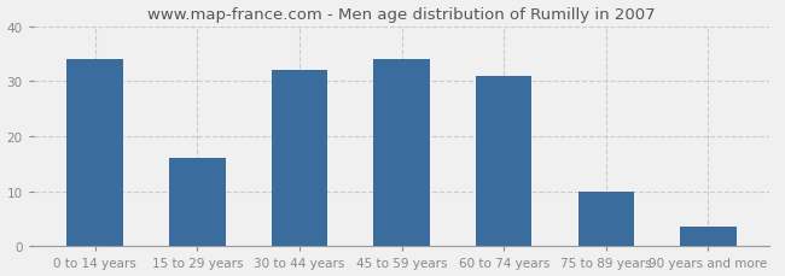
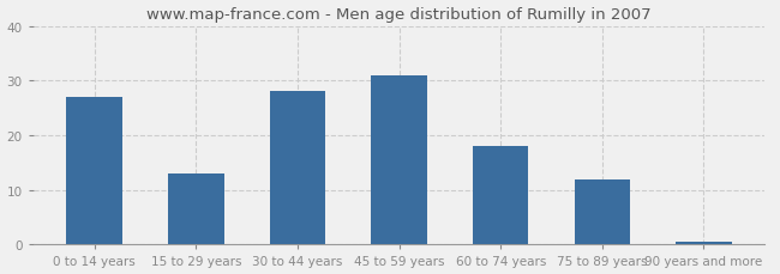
0 to 14 years: 34.0 -> 27.0
15 to 29 years: 16.0 -> 13.0
30 to 44 years: 32.0 -> 28.0
45 to 59 years: 34.0 -> 31.0
60 to 74 years: 31.0 -> 18.0
75 to 89 years: 10.0 -> 12.0
90 years and more: 3.5 -> 0.5
